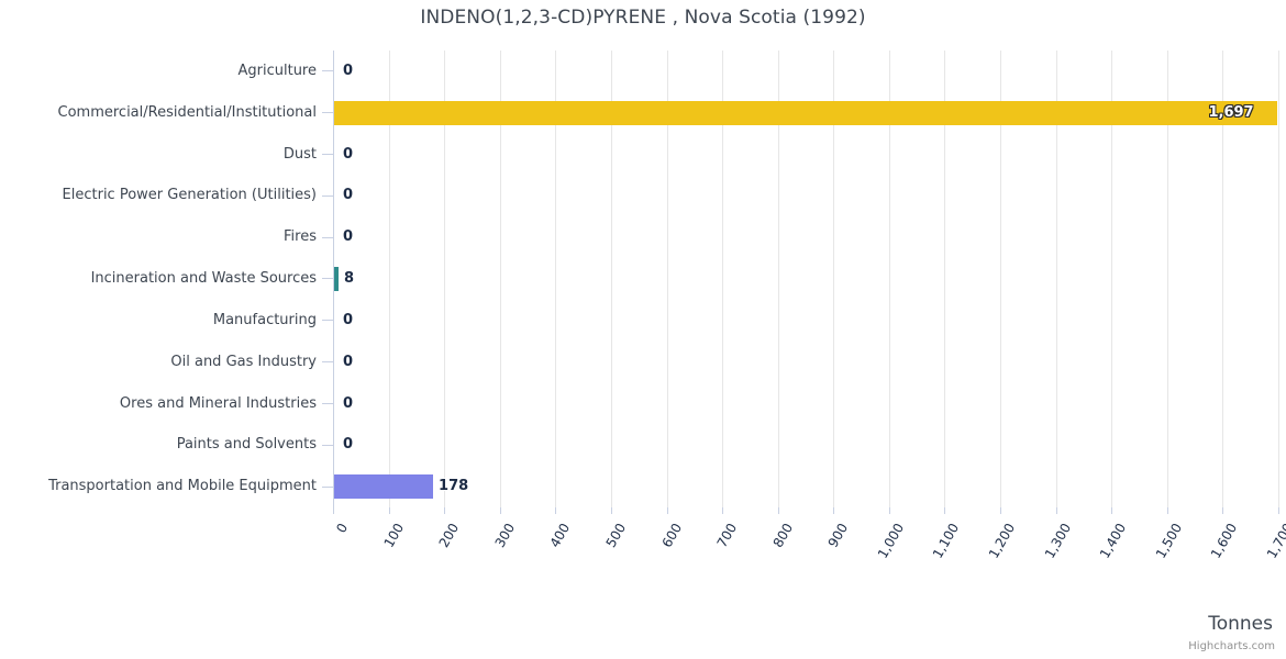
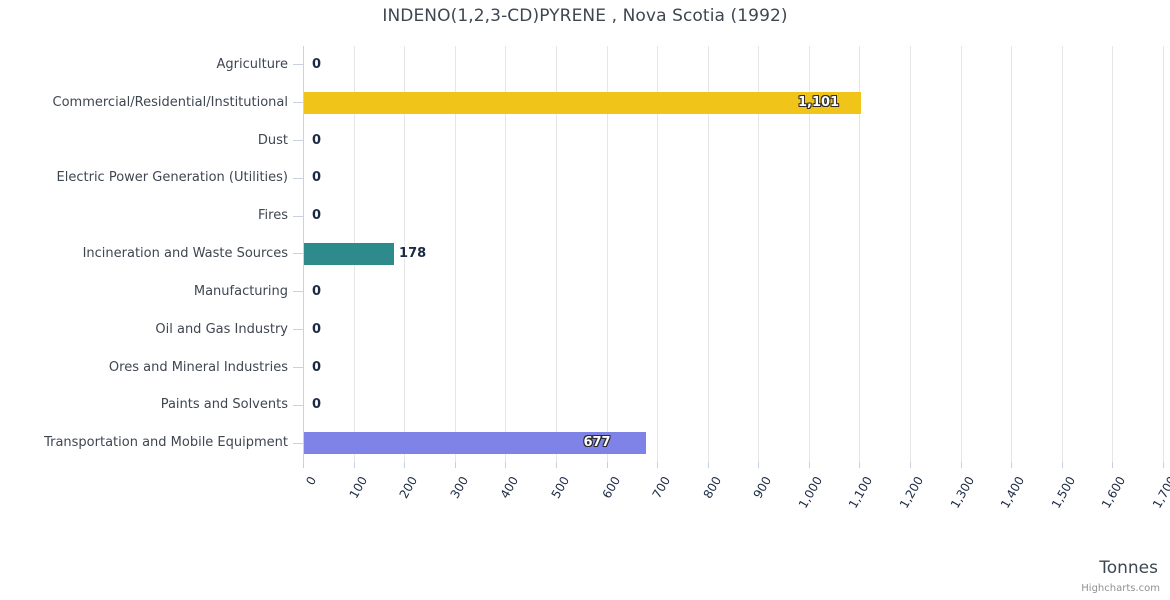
Commercial/Residential/Institutional: 1,697 -> 1,101
Incineration and Waste Sources: 8 -> 178
Transportation and Mobile Equipment: 178 -> 677
